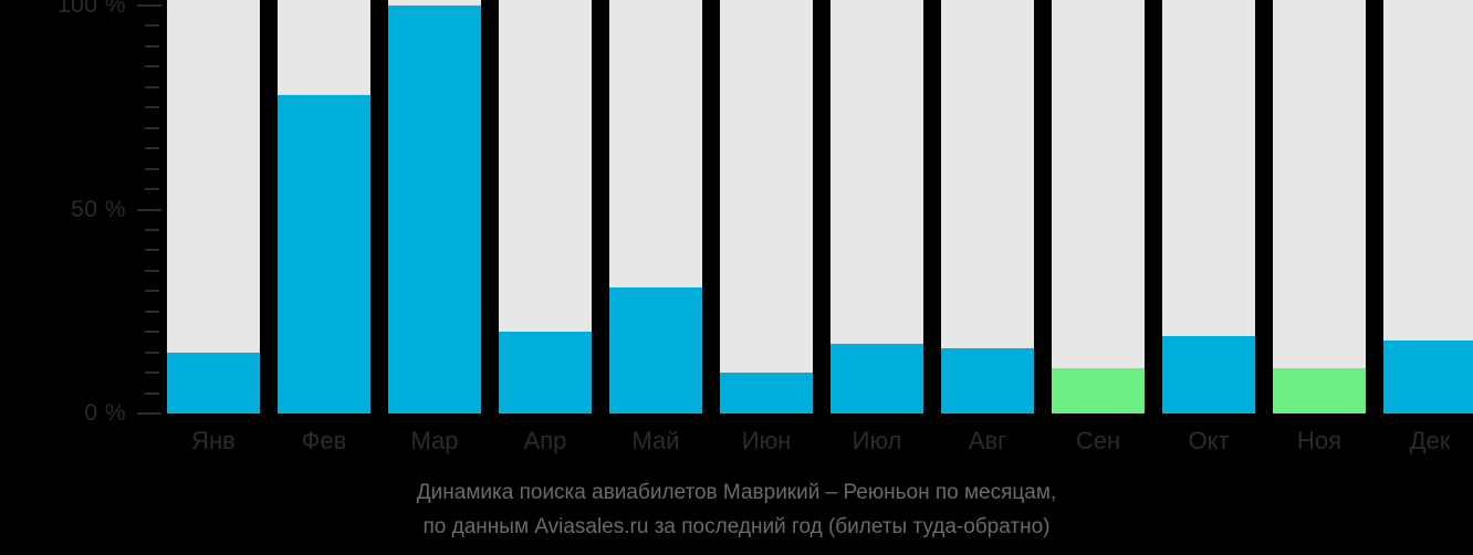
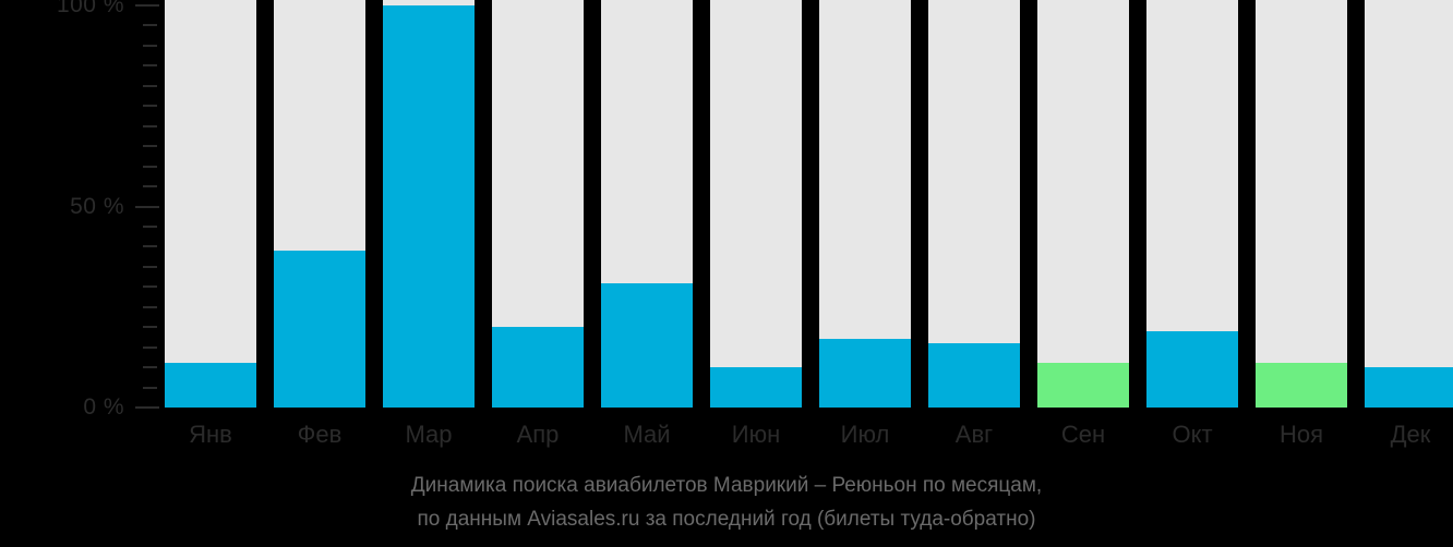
Янв: 15% -> 11%
Фев: 78% -> 39%
Дек: 18% -> 10%
